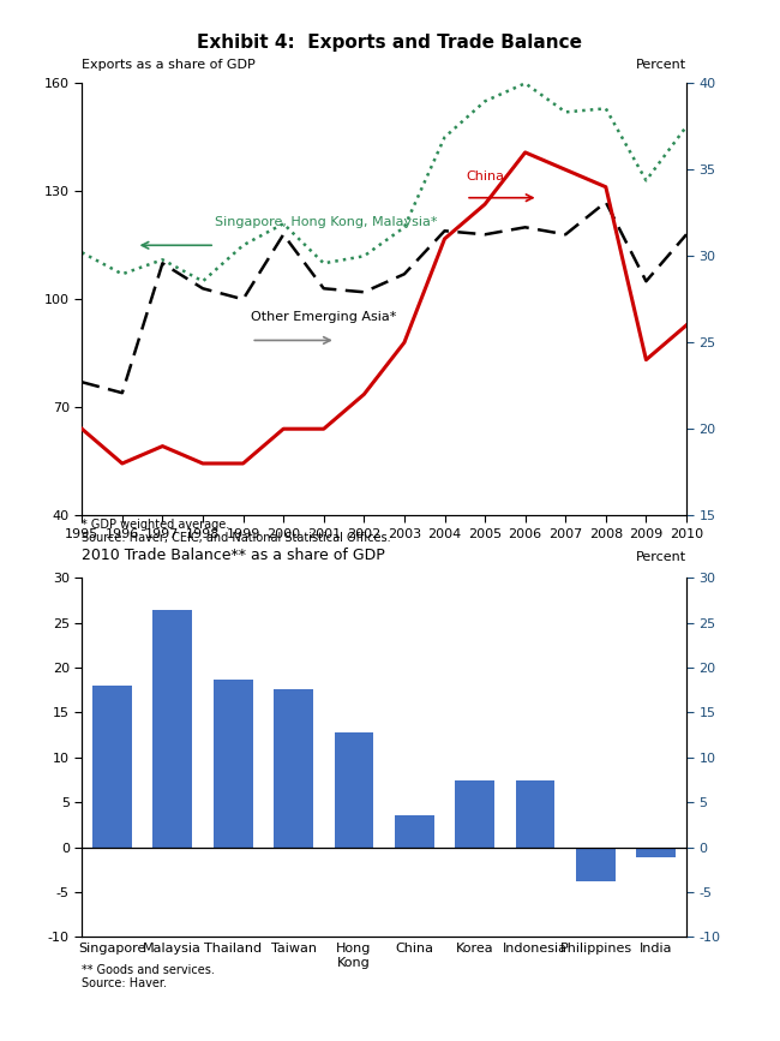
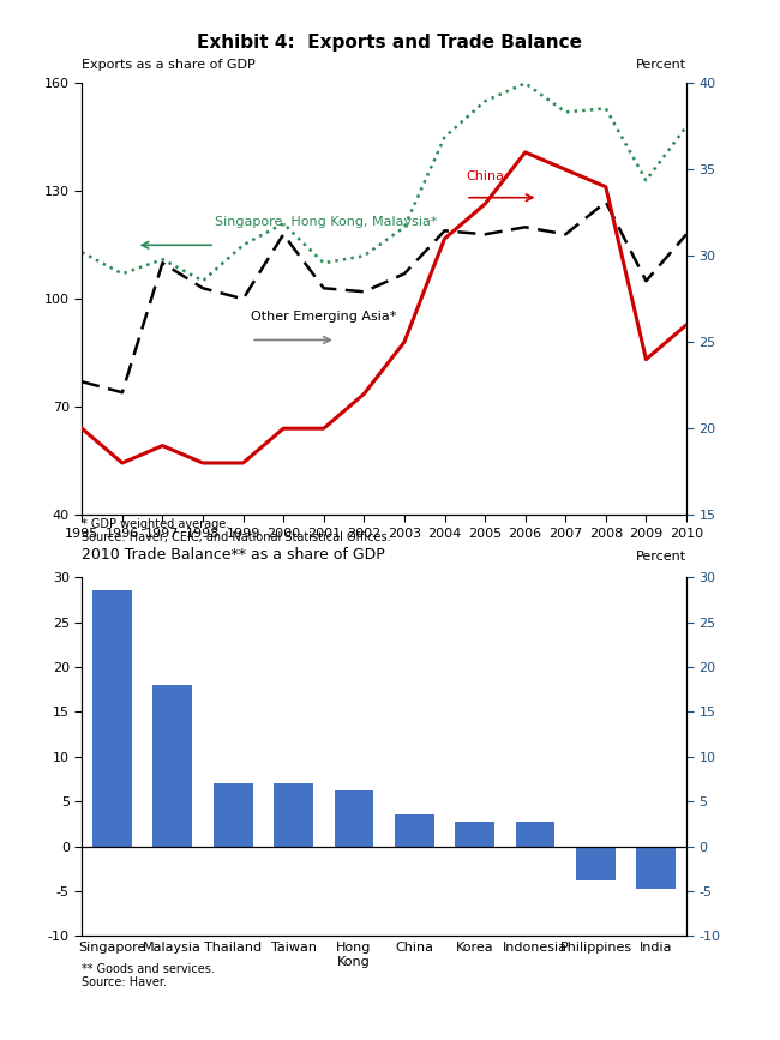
Singapore: 18.0 -> 28.5
Malaysia: 26.4 -> 18.0
Thailand: 18.6 -> 7.0
Taiwan: 17.6 -> 7.0
Hong Kong: 12.8 -> 6.2
Korea: 7.4 -> 2.8
Indonesia: 7.4 -> 2.8
India: -1.2 -> -4.8
